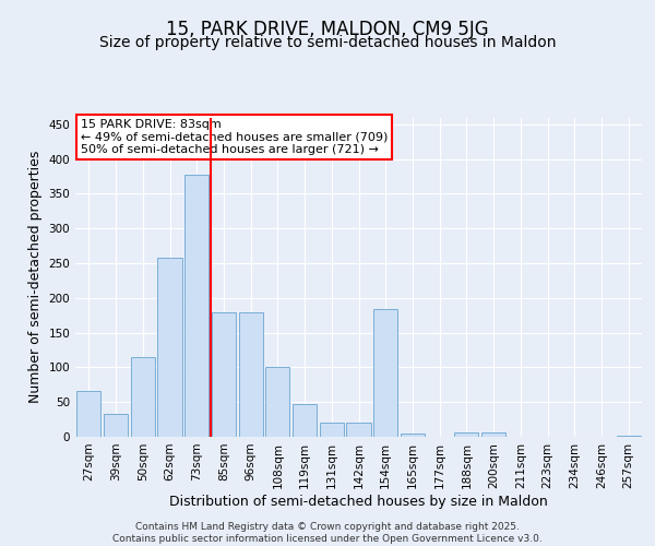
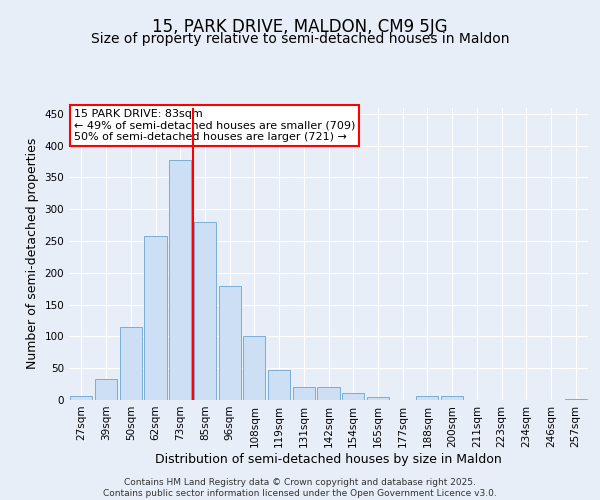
27sqm: 66 -> 7
85sqm: 180 -> 280
154sqm: 184 -> 11
